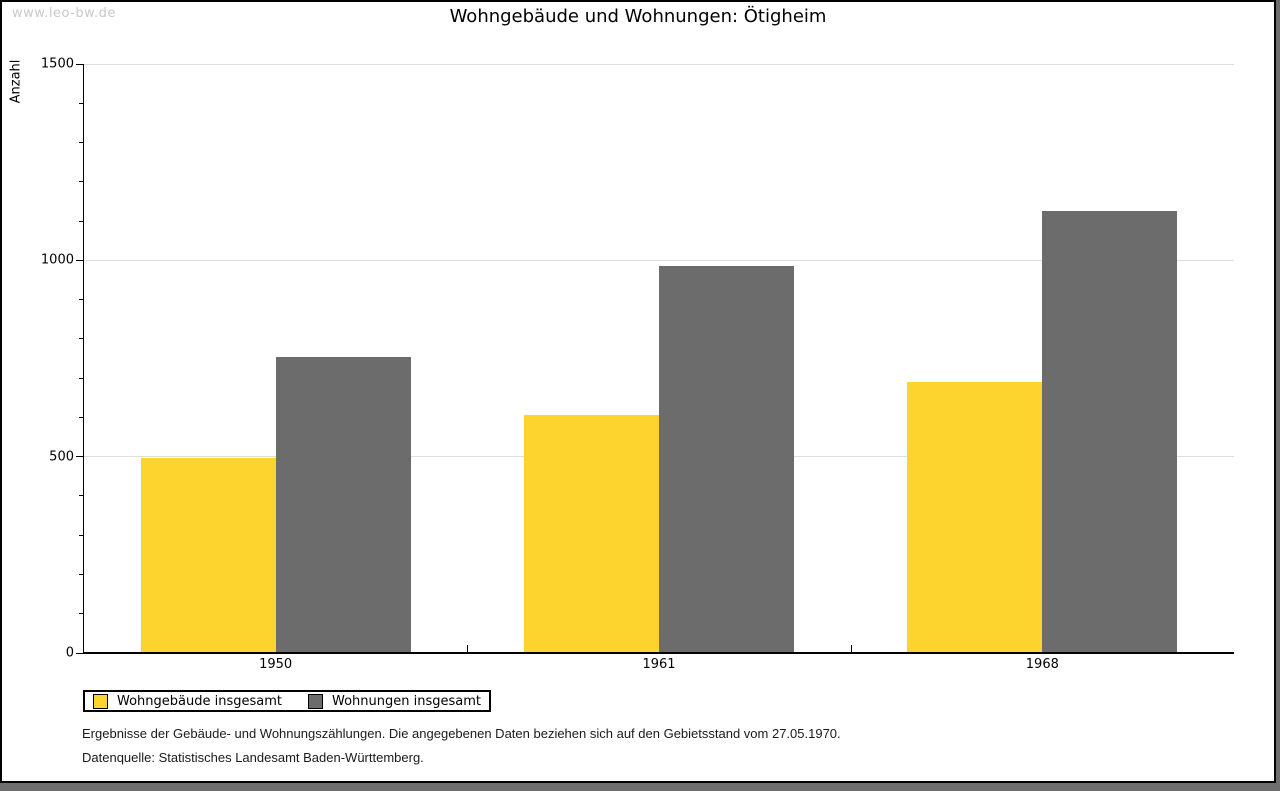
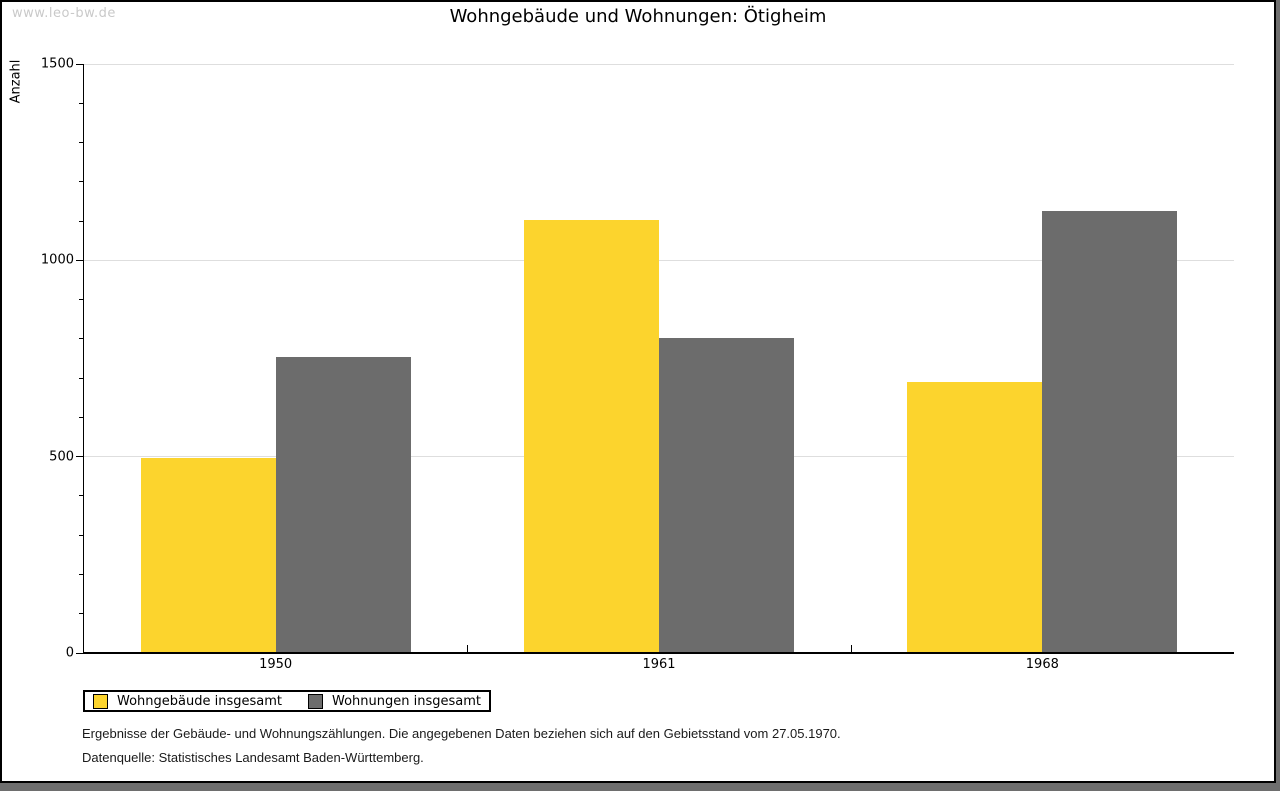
Wohngebäude insgesamt/1961: 600 -> 1100
Wohnungen insgesamt/1961: 980 -> 800
